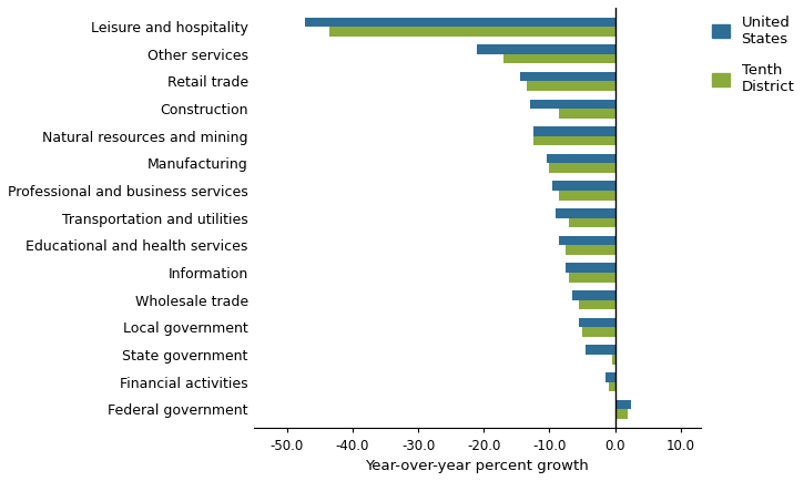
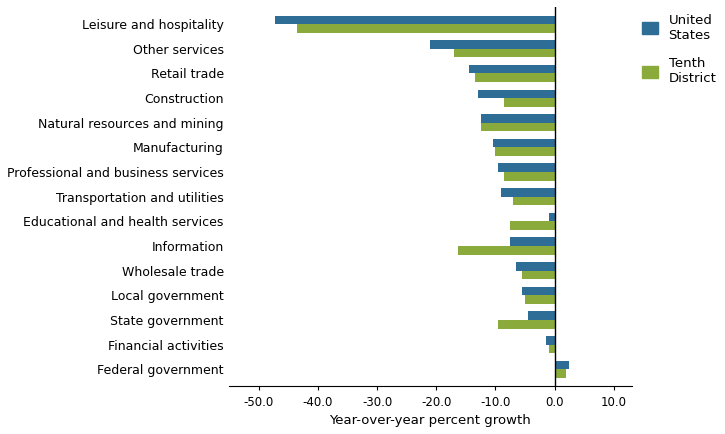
United States/Educational and health services: -8.5 -> -1.0
Tenth District/Information: -7.0 -> -16.4
Tenth District/State government: -0.5 -> -9.6
